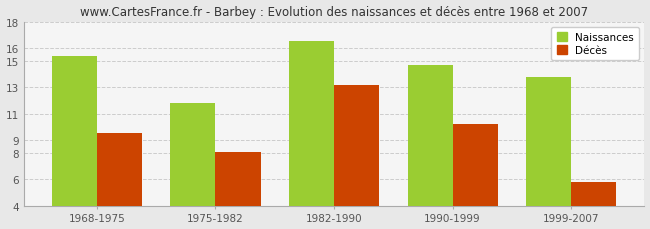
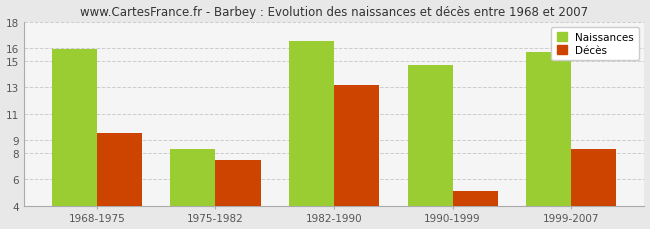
Naissances/1968-1975: 15.4 -> 15.9
Naissances/1975-1982: 11.8 -> 8.3
Décès/1975-1982: 8.1 -> 7.5
Décès/1990-1999: 10.2 -> 5.1
Naissances/1999-2007: 13.8 -> 15.7
Décès/1999-2007: 5.8 -> 8.3
